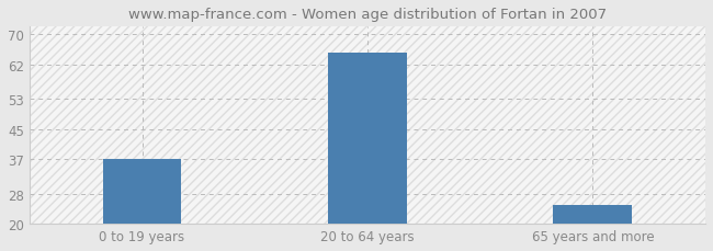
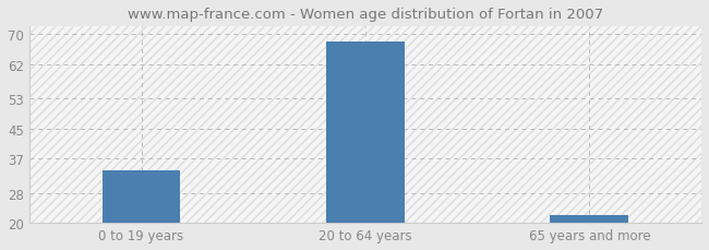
0 to 19 years: 37 -> 34
20 to 64 years: 65 -> 68
65 years and more: 25 -> 22
